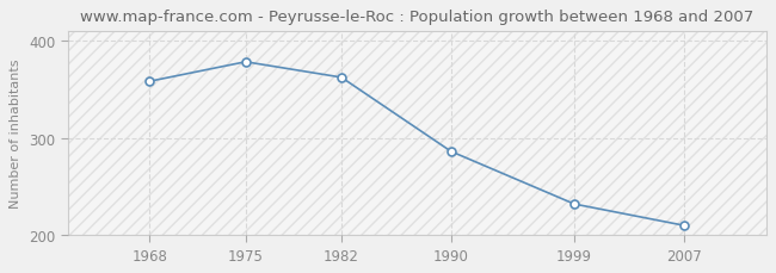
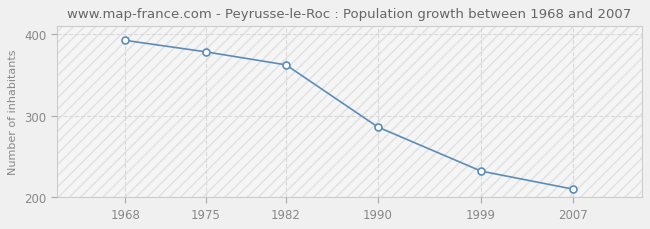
1968: 358 -> 392
